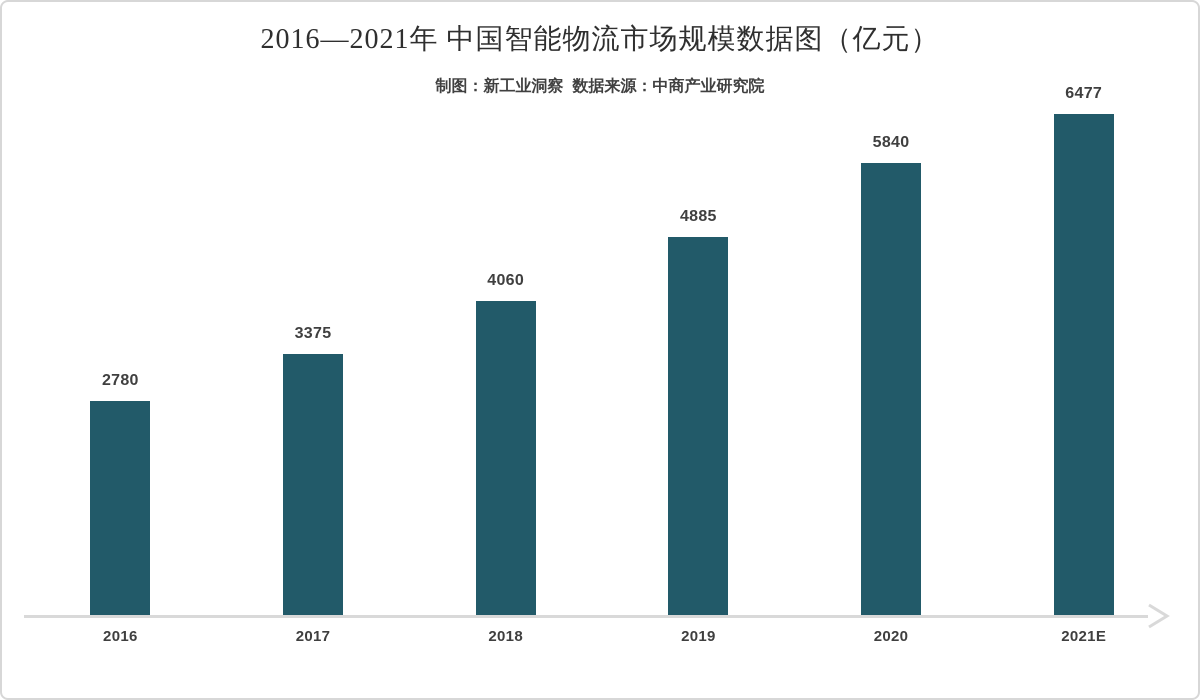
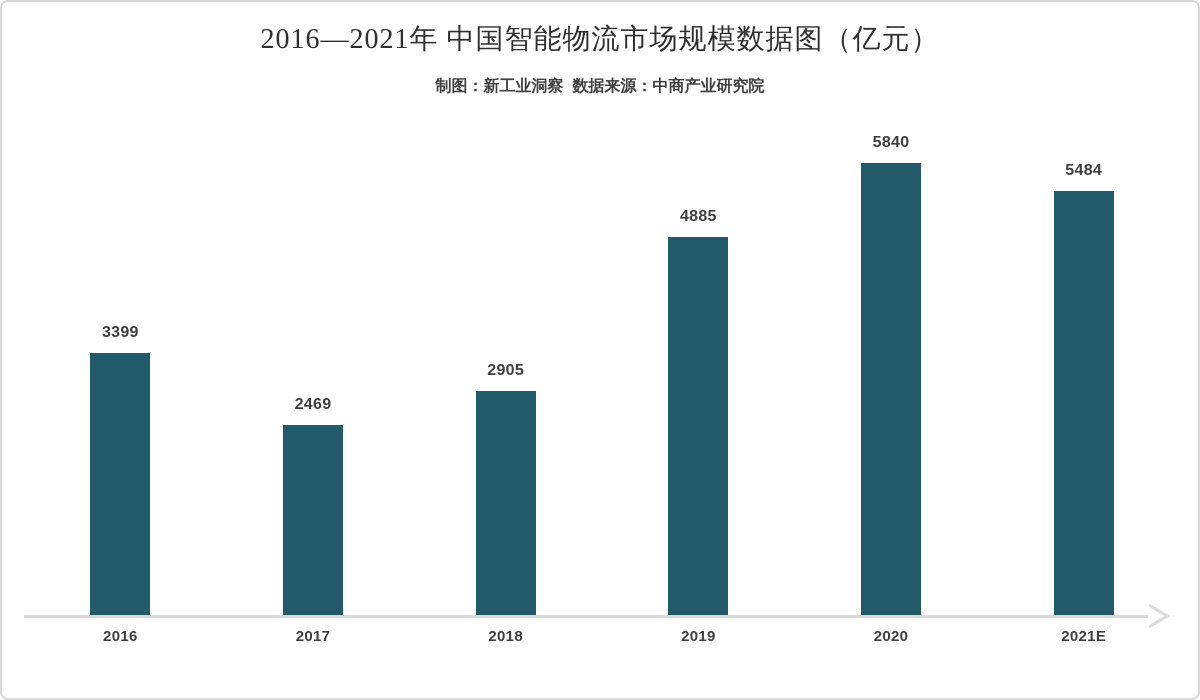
2016: 2780 -> 3399
2017: 3375 -> 2469
2018: 4060 -> 2905
2021E: 6477 -> 5484
